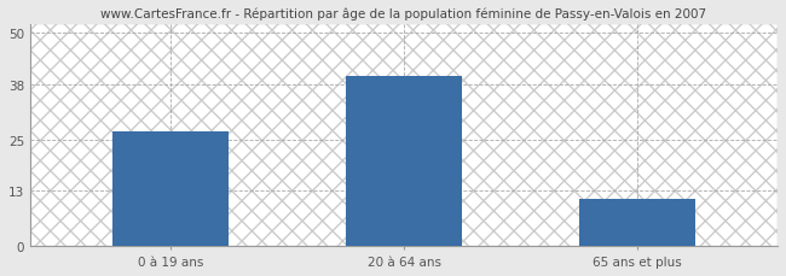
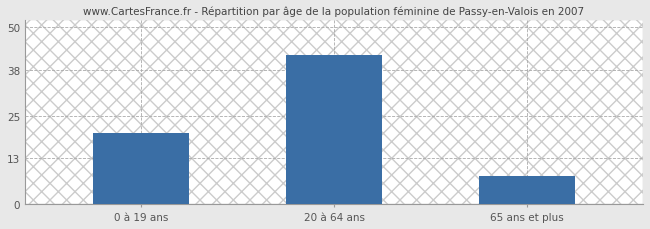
0 à 19 ans: 27 -> 20
20 à 64 ans: 40 -> 42
65 ans et plus: 11 -> 8
